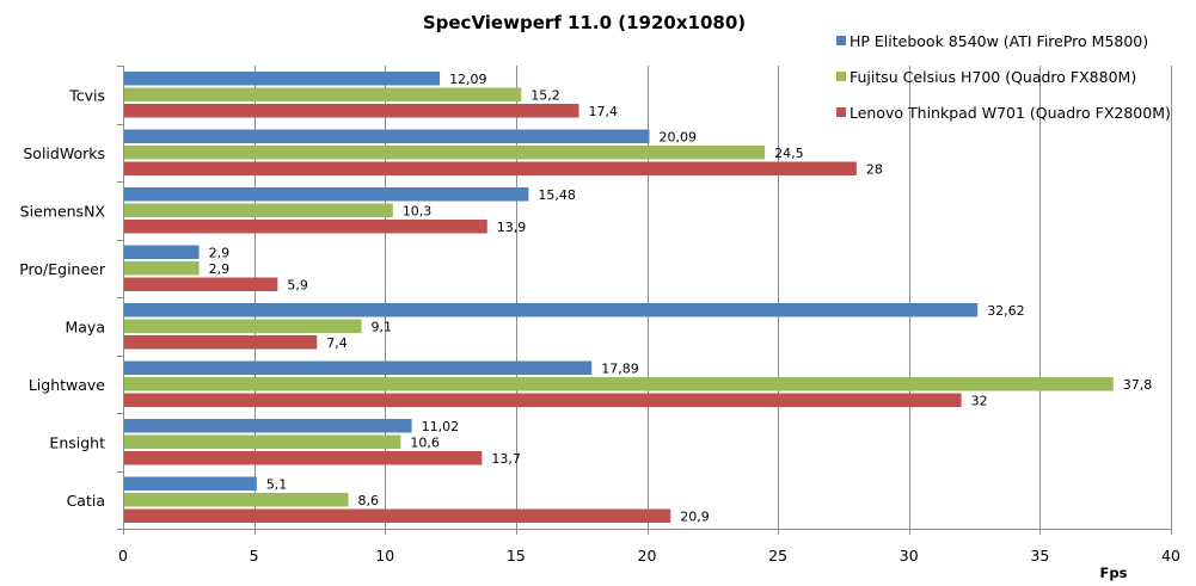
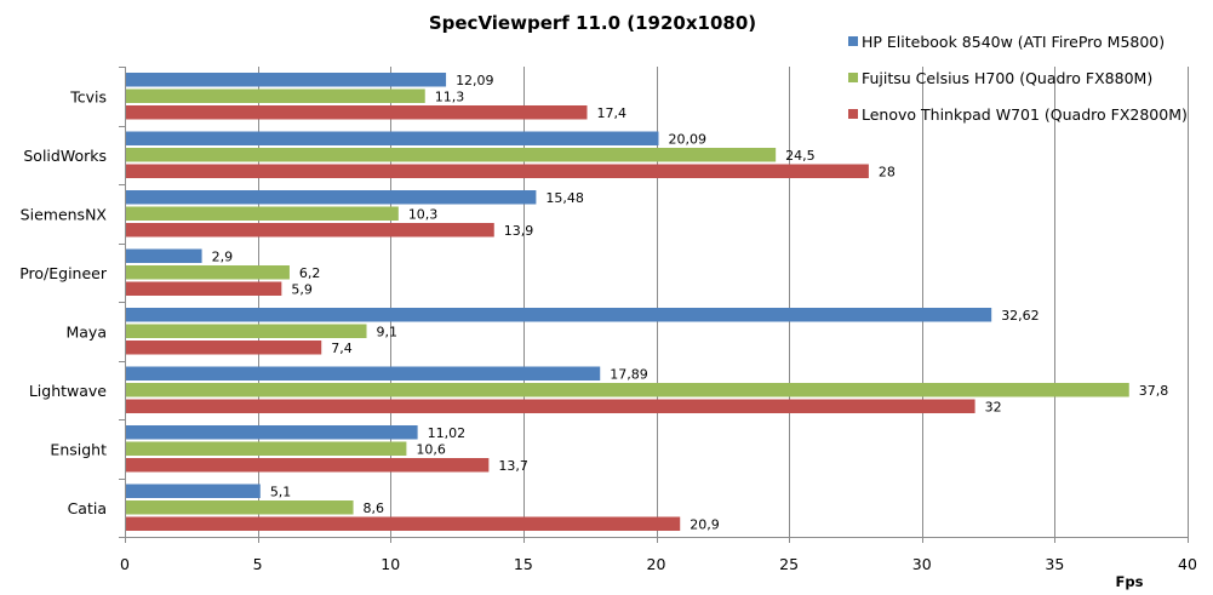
Fujitsu Celsius H700 (Quadro FX880M)/Tcvis: 15,2 -> 11,3
Fujitsu Celsius H700 (Quadro FX880M)/Pro/Egineer: 2,9 -> 6,2
